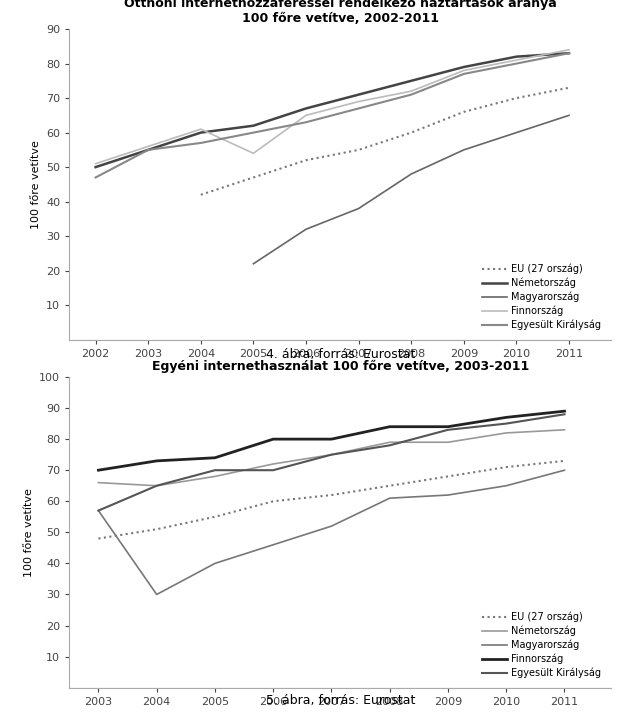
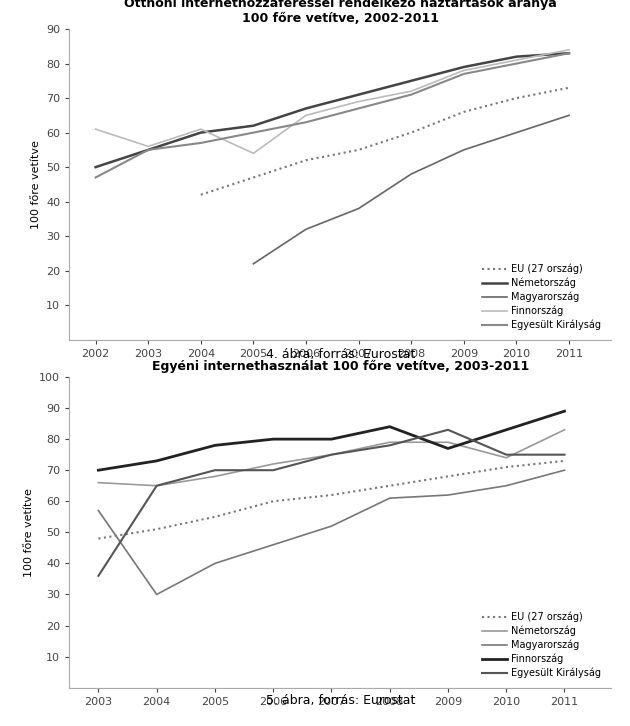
Finnország/2002: 51 -> 61
Egyéni internethasználat 100 főre vetítve, 2003-2011/Egyesült Királyság/2003: 57 -> 36
Egyéni internethasználat 100 főre vetítve, 2003-2011/Finnország/2005: 74 -> 78
Egyéni internethasználat 100 főre vetítve, 2003-2011/Finnország/2009: 84 -> 77
Egyéni internethasználat 100 főre vetítve, 2003-2011/Németország/2010: 82 -> 74
Egyéni internethasználat 100 főre vetítve, 2003-2011/Finnország/2010: 87 -> 83
Egyéni internethasználat 100 főre vetítve, 2003-2011/Egyesült Királyság/2010: 85 -> 75
Egyéni internethasználat 100 főre vetítve, 2003-2011/Egyesült Királyság/2011: 88 -> 75
